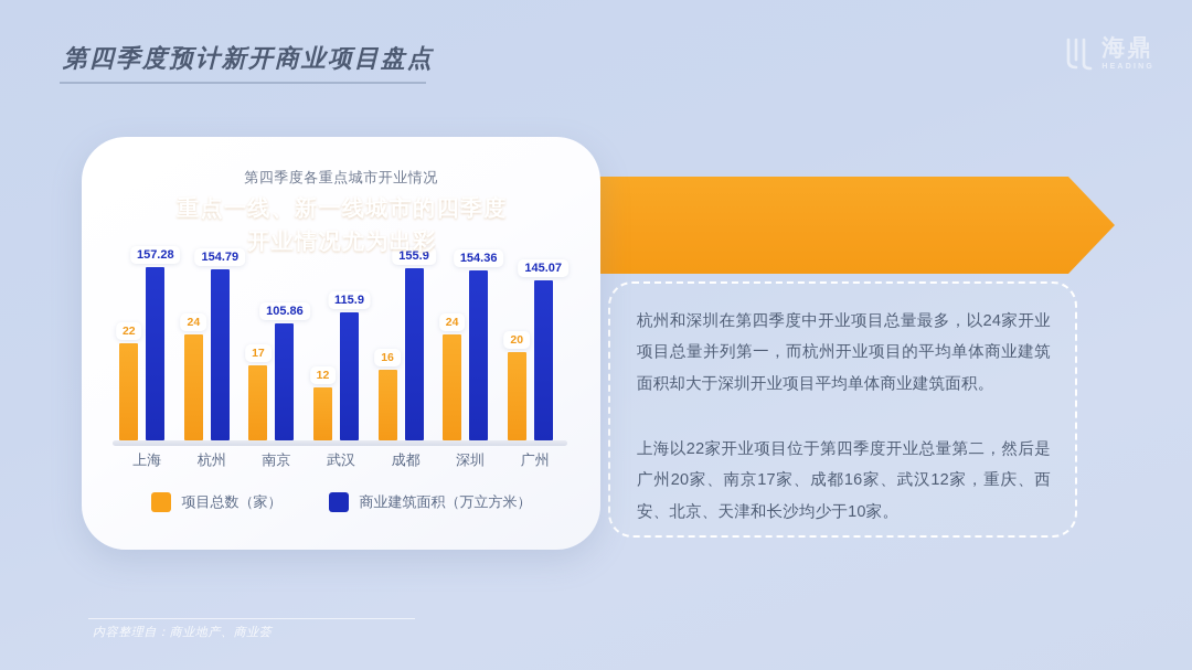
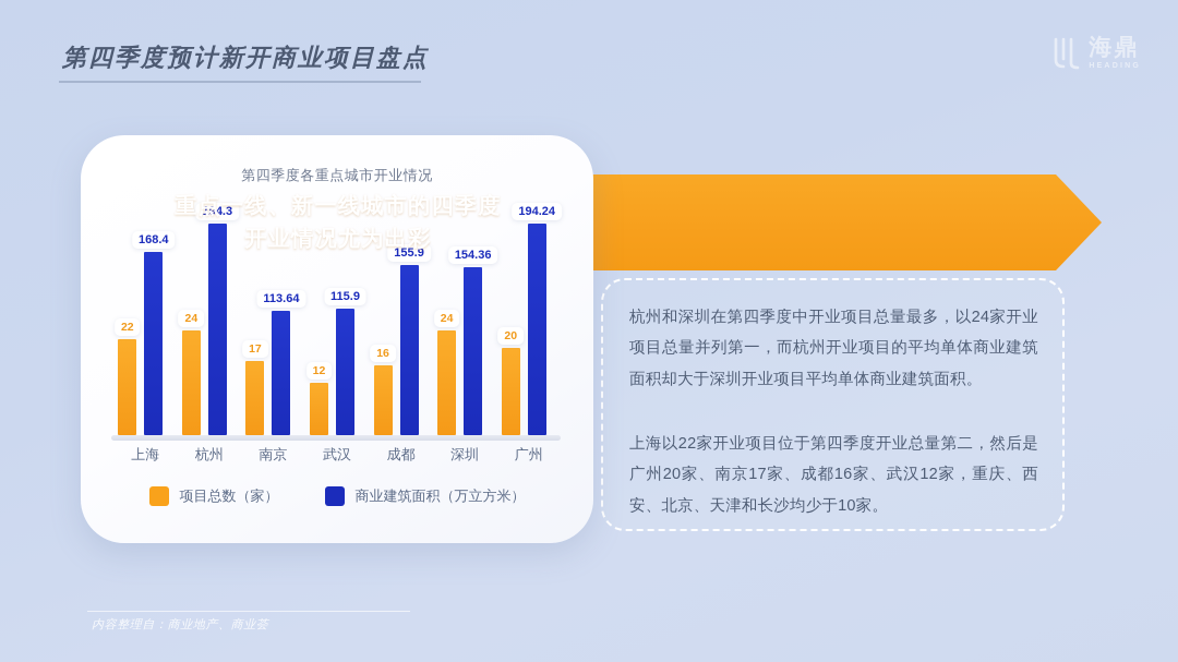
商业建筑面积（万立方米）/上海: 157.28 -> 168.4
商业建筑面积（万立方米）/杭州: 154.79 -> 194.3
商业建筑面积（万立方米）/南京: 105.86 -> 113.64
商业建筑面积（万立方米）/广州: 145.07 -> 194.24
